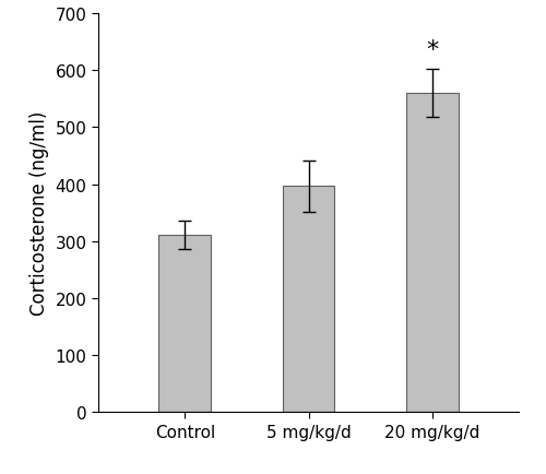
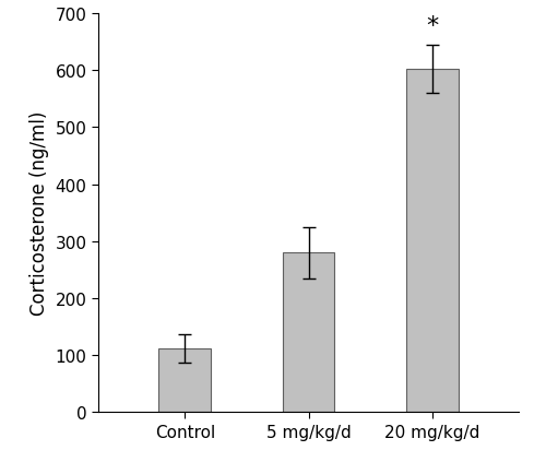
Control: 311 -> 112
5 mg/kg/d: 397 -> 280
20 mg/kg/d: 561 -> 602
